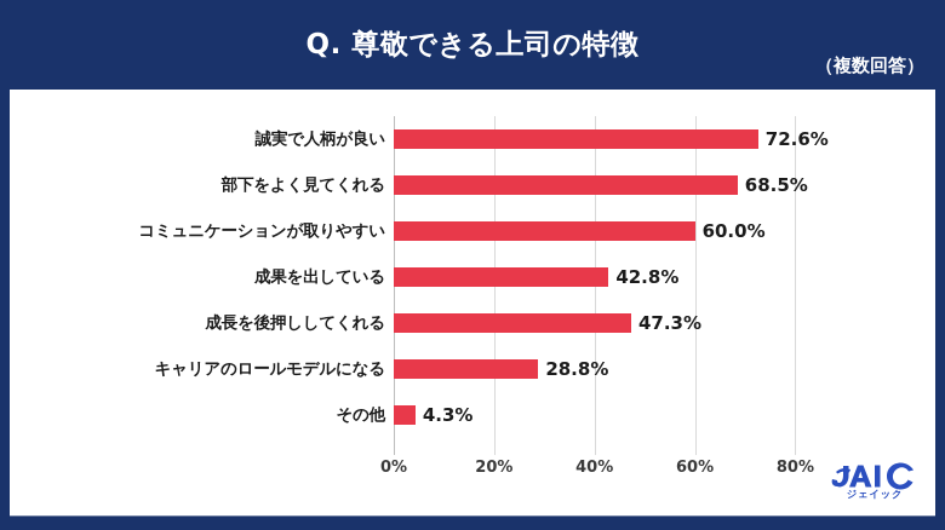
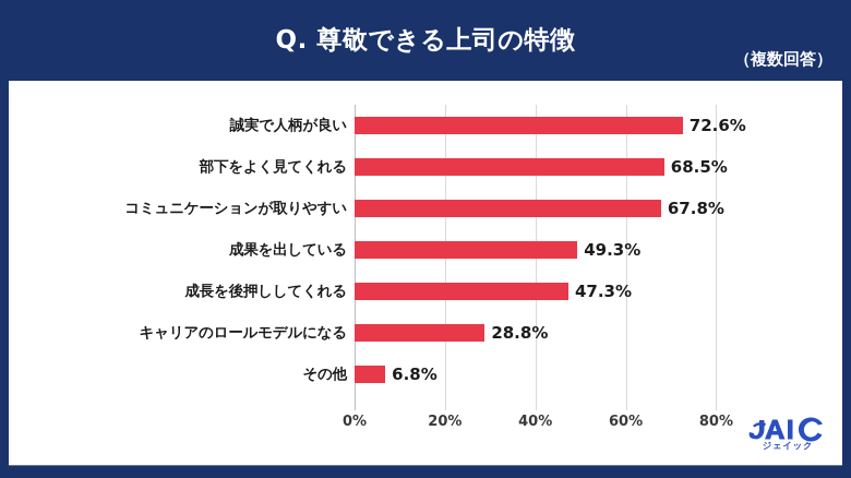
コミュニケーションが取りやすい: 60.0% -> 67.8%
成果を出している: 42.8% -> 49.3%
その他: 4.3% -> 6.8%
